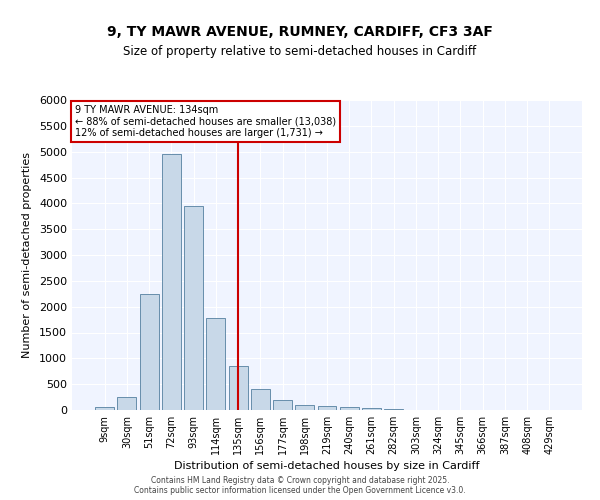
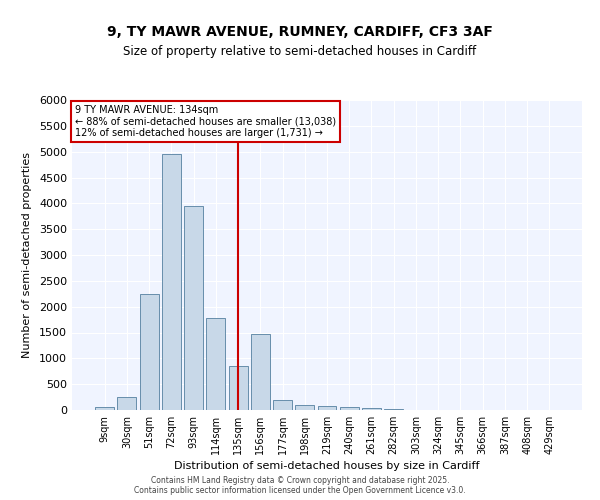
156sqm: 400 -> 1480
